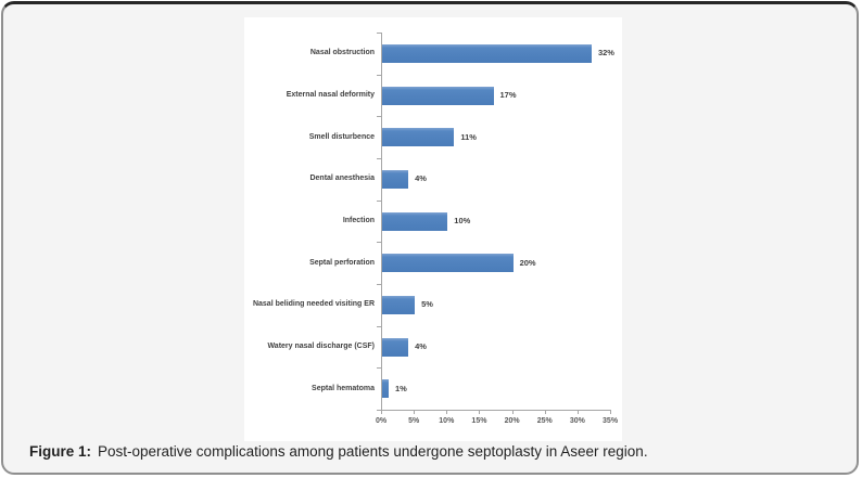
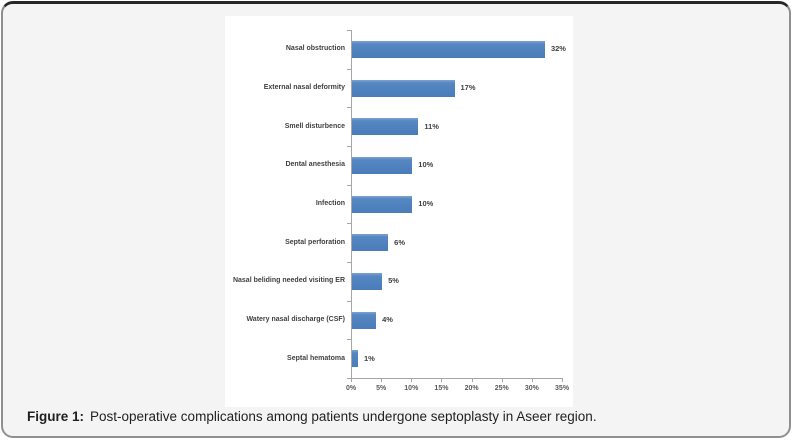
Dental anesthesia: 4% -> 10%
Septal perforation: 20% -> 6%
